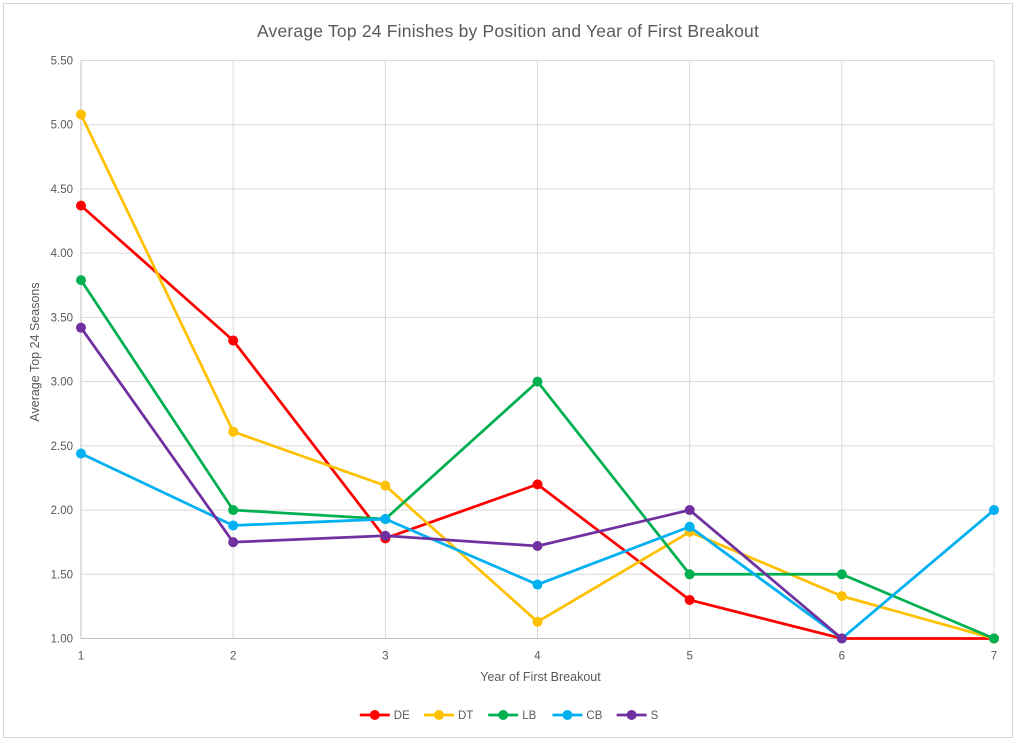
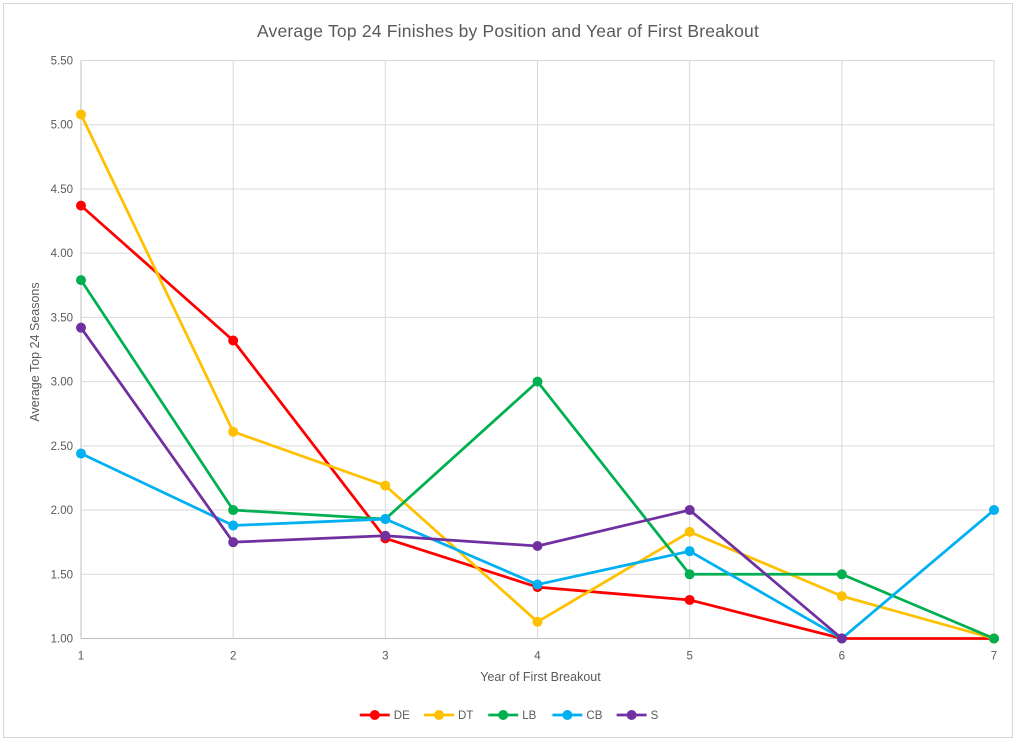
DE/4: 2.20 -> 1.40
CB/5: 1.87 -> 1.68
